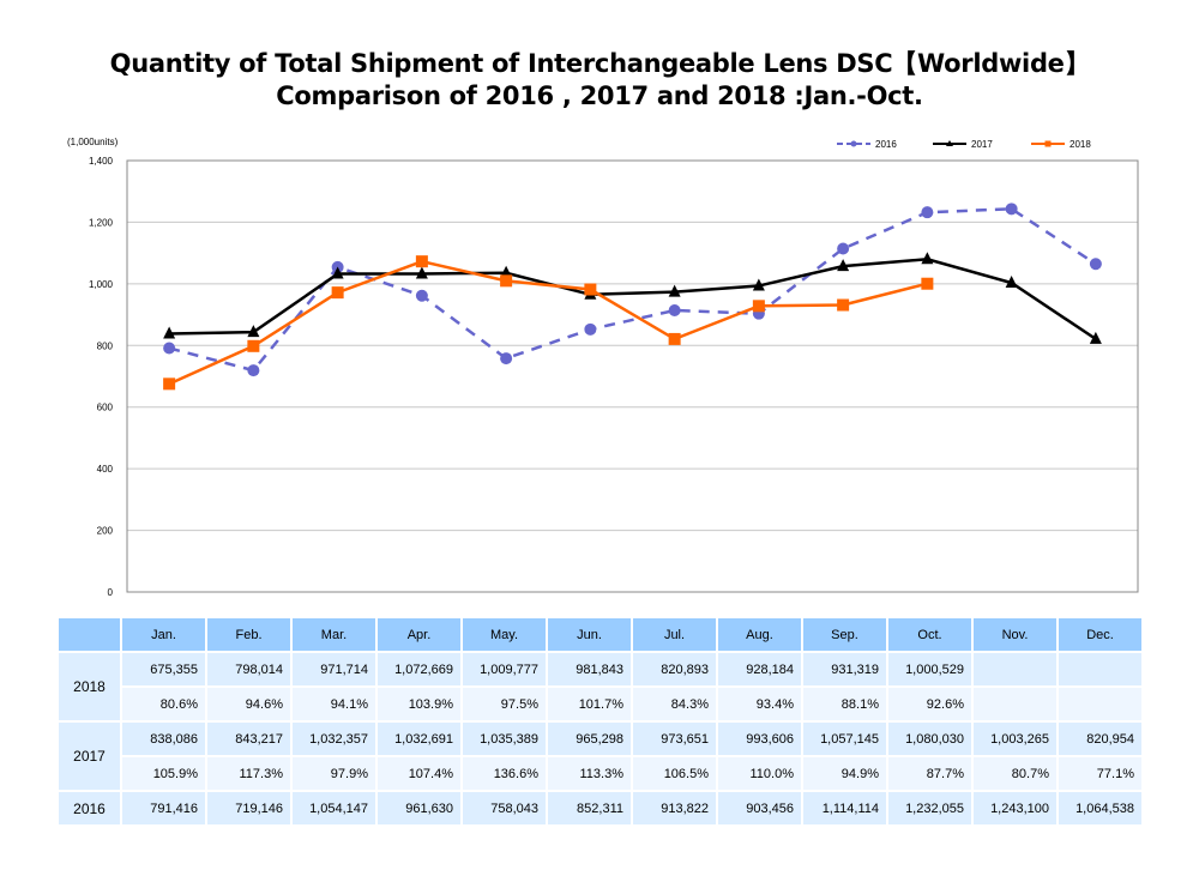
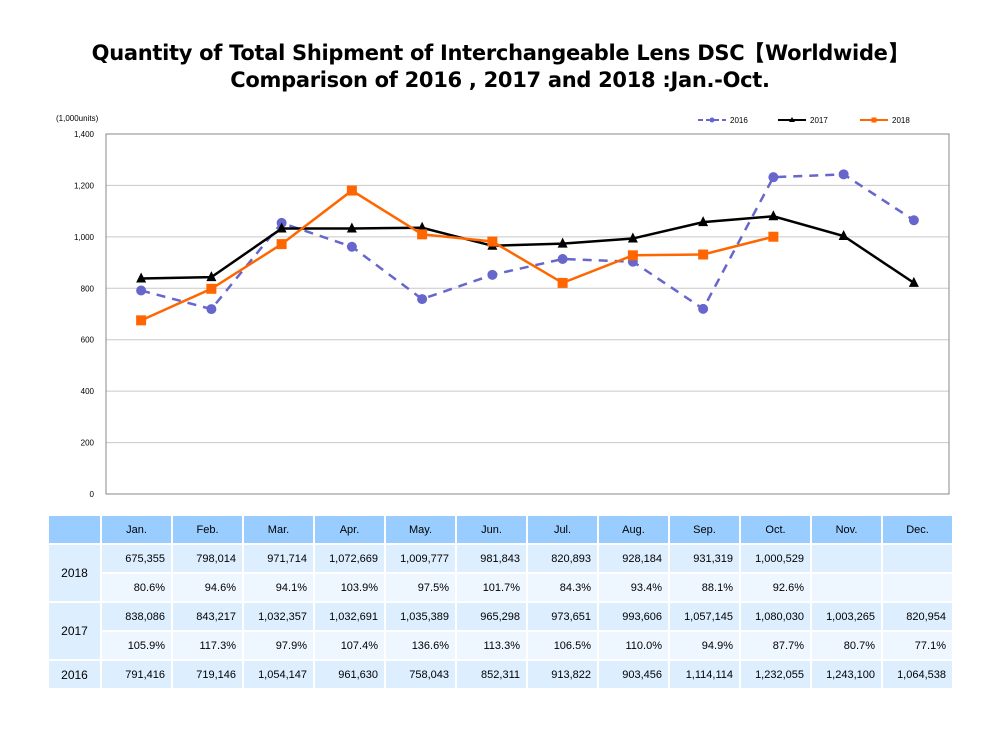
2018/Apr.: 1070 -> 1180
2016/Sep.: 1110 -> 720
